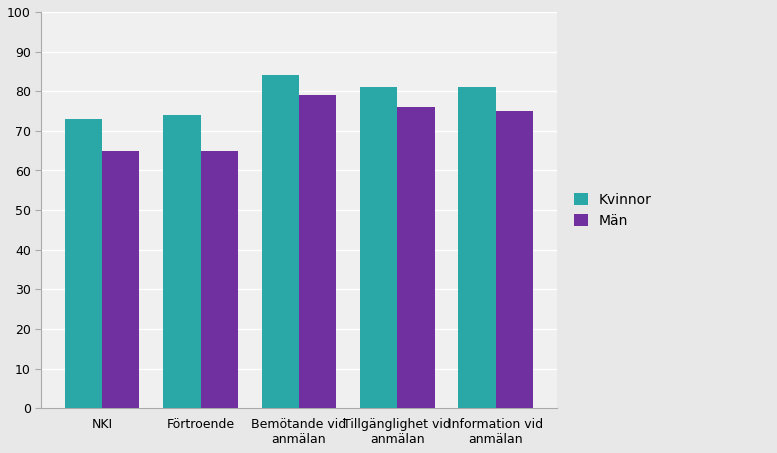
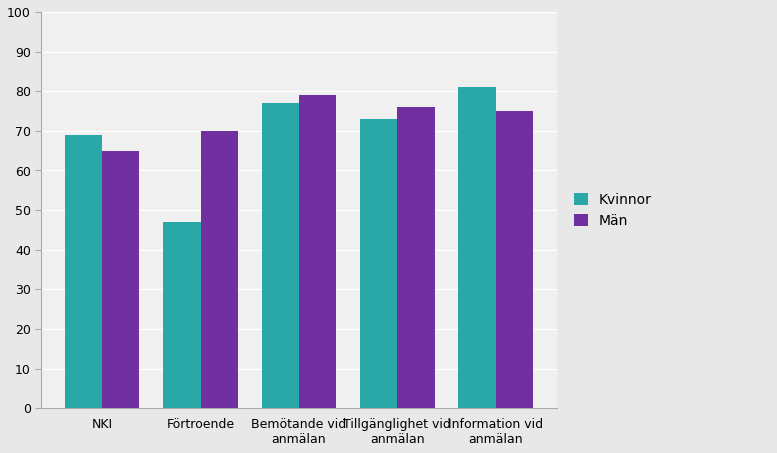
Kvinnor/NKI: 73 -> 69
Kvinnor/Förtroende: 74 -> 47
Män/Förtroende: 65 -> 70
Kvinnor/Bemötande vid anmälan: 84 -> 77
Kvinnor/Tillgänglighet vid anmälan: 81 -> 73
